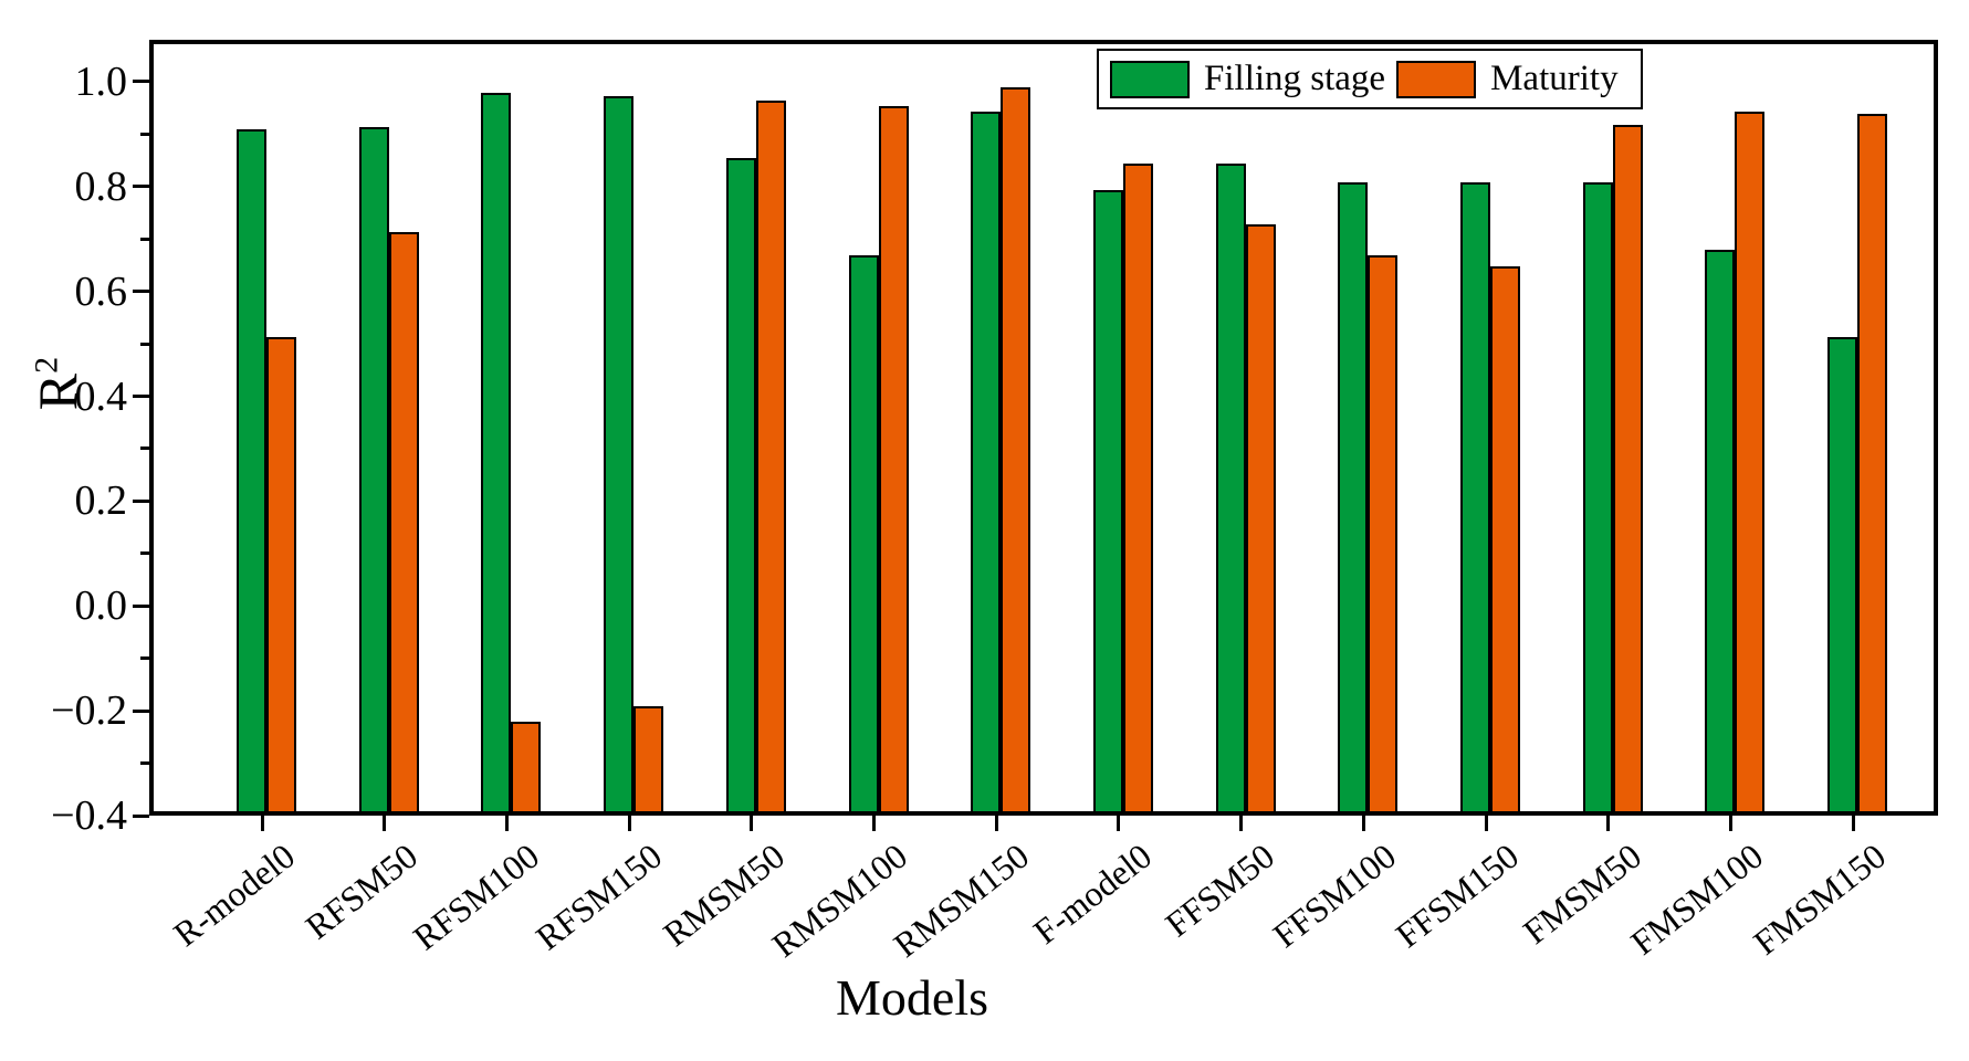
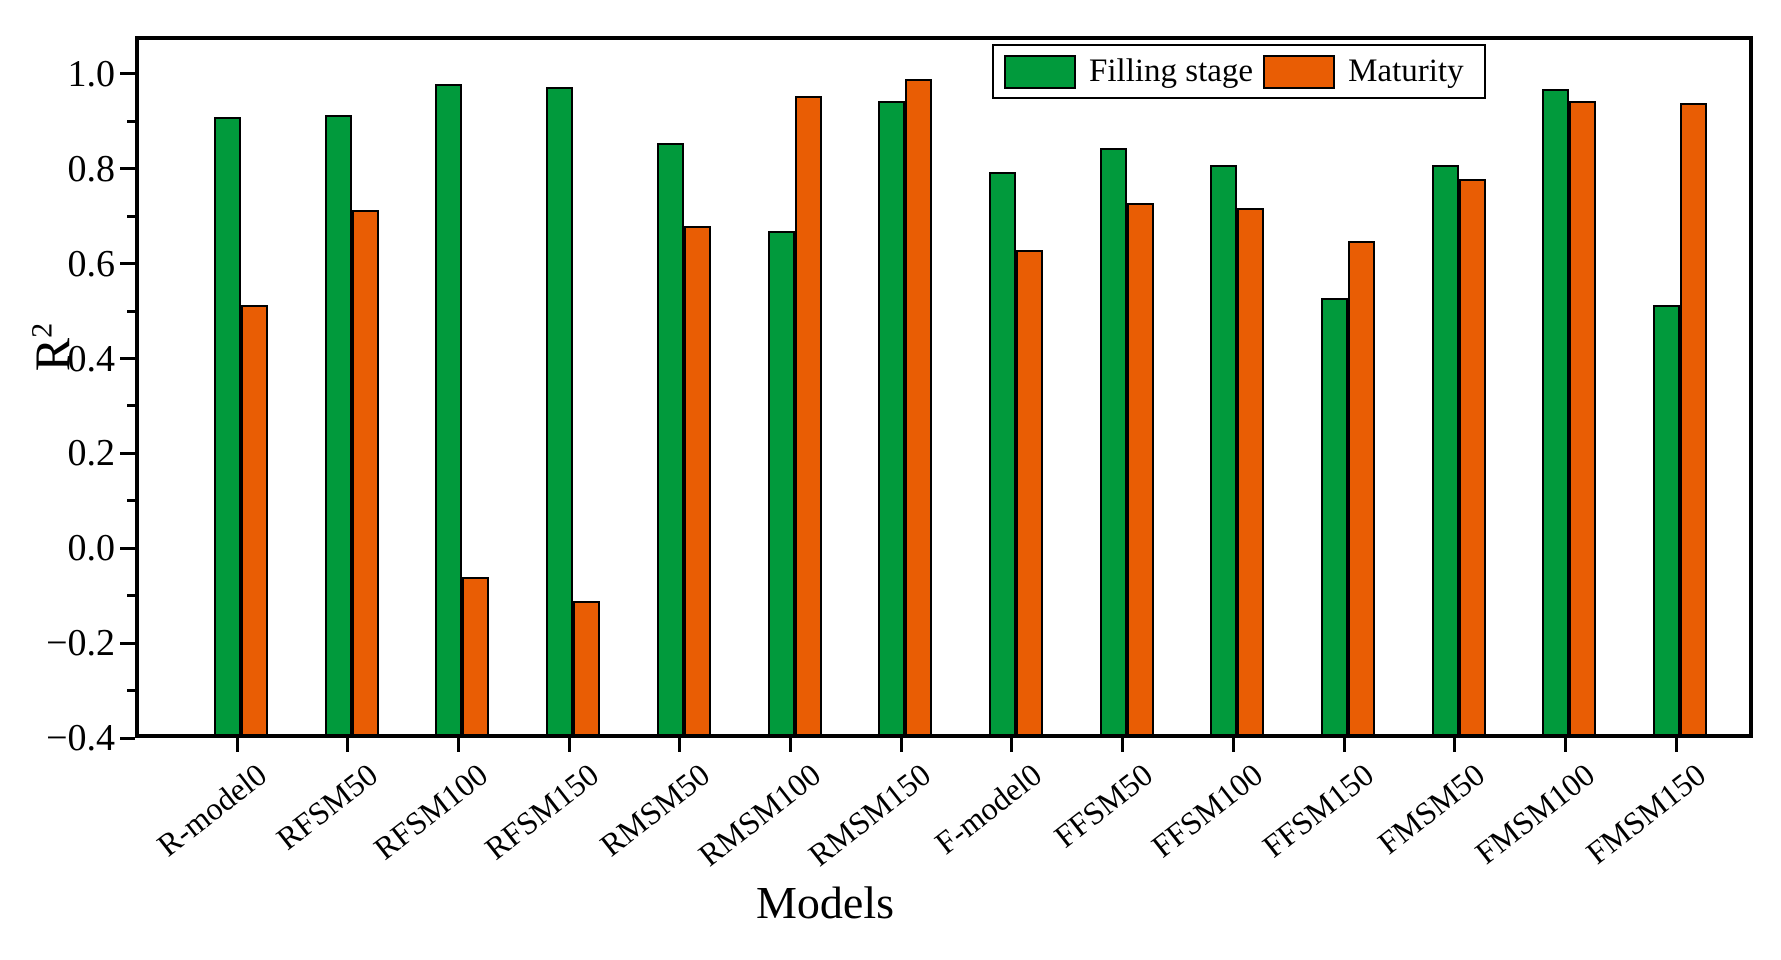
Maturity/RFSM100: -0.23 -> -0.07
Maturity/RFSM150: -0.20 -> -0.12
Maturity/RMSM50: 0.95 -> 0.67
Maturity/F-model0: 0.83 -> 0.62
Maturity/FFSM100: 0.66 -> 0.71
Filling stage/FFSM150: 0.80 -> 0.52
Maturity/FMSM50: 0.91 -> 0.77
Filling stage/FMSM100: 0.67 -> 0.96
